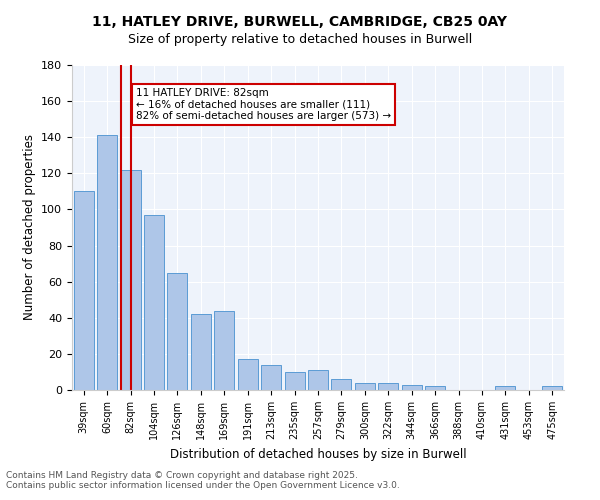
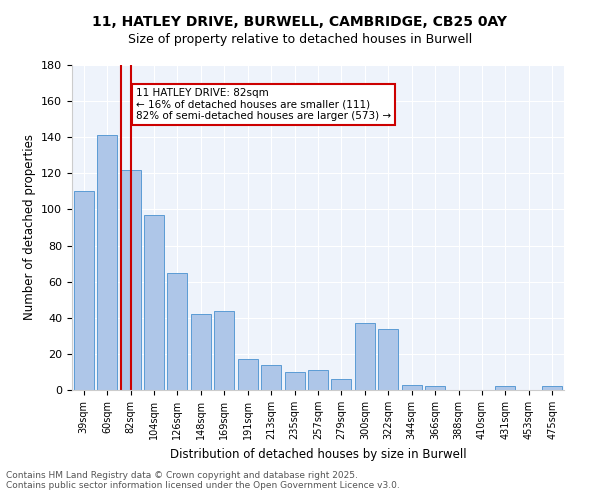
300sqm: 4 -> 37
322sqm: 4 -> 34
